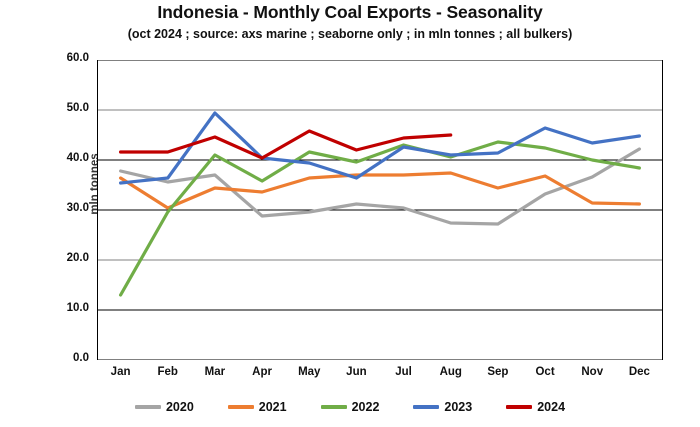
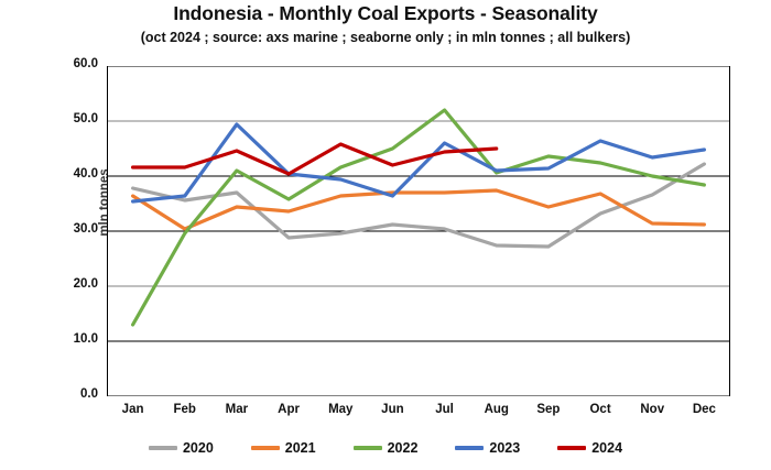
2022/Jun: 40 -> 45
2022/Jul: 43 -> 52
2023/Jul: 43 -> 46
